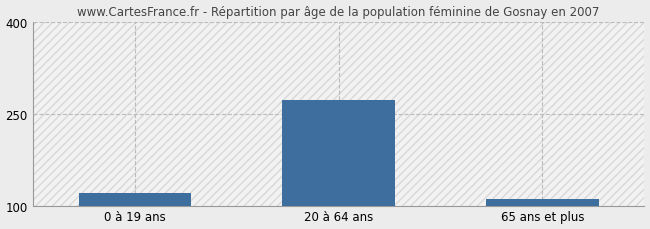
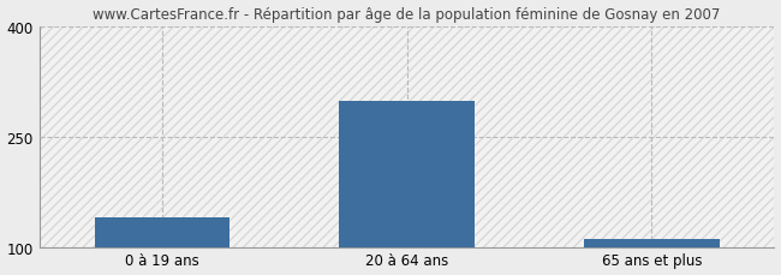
0 à 19 ans: 120 -> 140
20 à 64 ans: 272 -> 298
